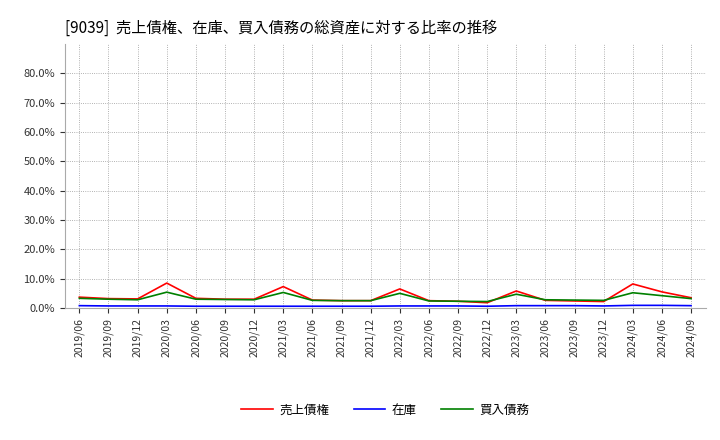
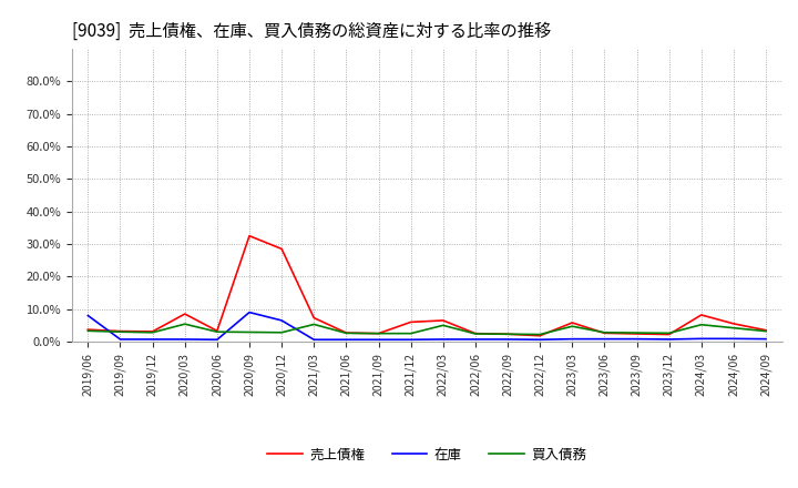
在庫/2019/06: 0.8% -> 8.0%
売上債権/2020/09: 3.0% -> 32.5%
在庫/2020/09: 0.6% -> 9.0%
売上債権/2020/12: 3.0% -> 28.5%
在庫/2020/12: 0.6% -> 6.5%
売上債権/2021/12: 2.5% -> 6.0%
